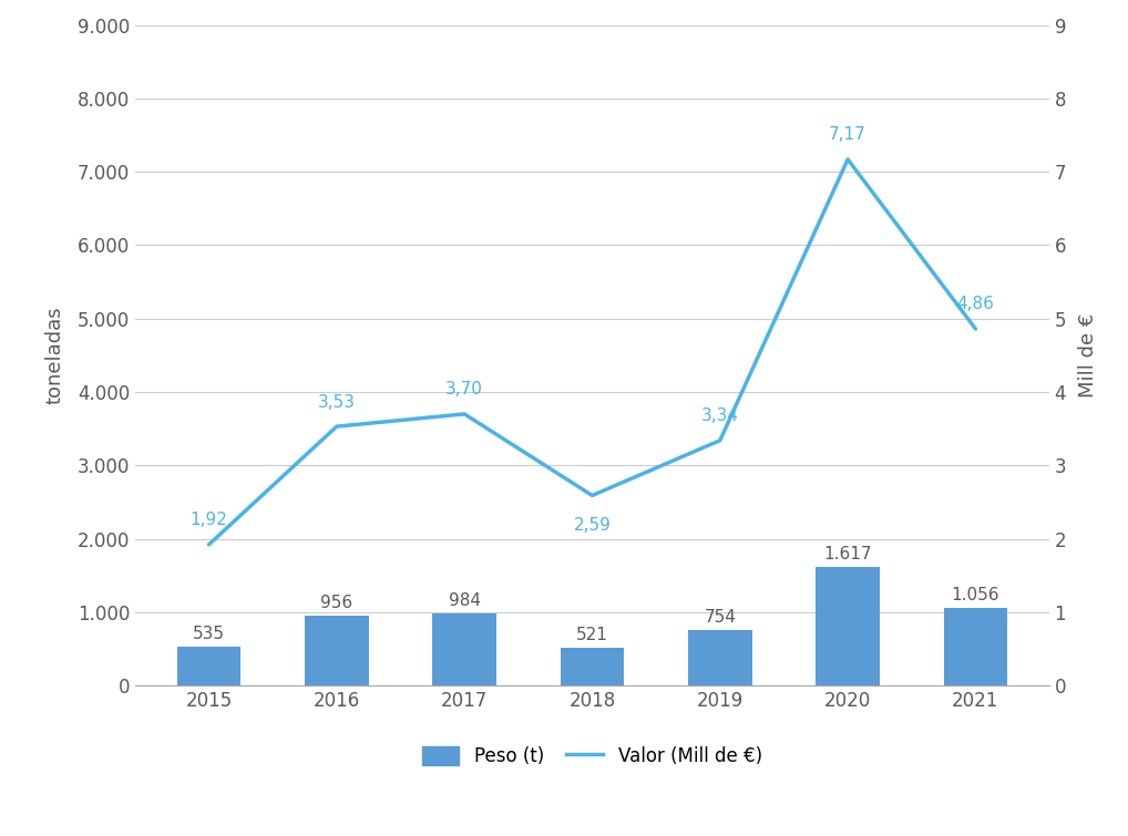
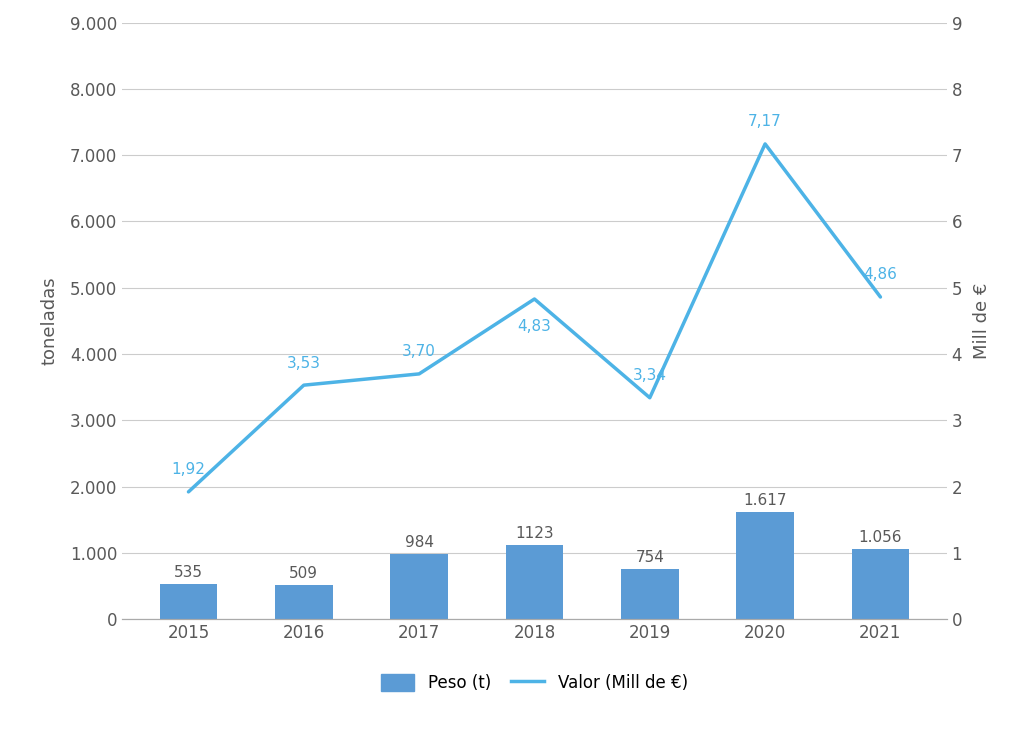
Peso (t)/2016: 956 -> 509
Peso (t)/2018: 521 -> 1123
Valor (Mill de €)/2018: 2,59 -> 4,83
